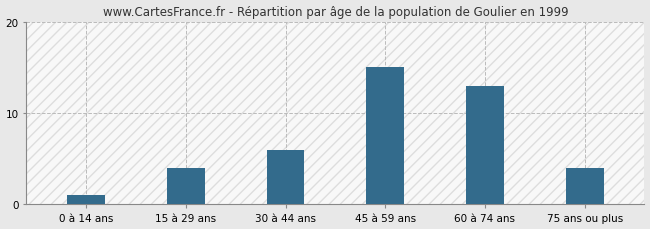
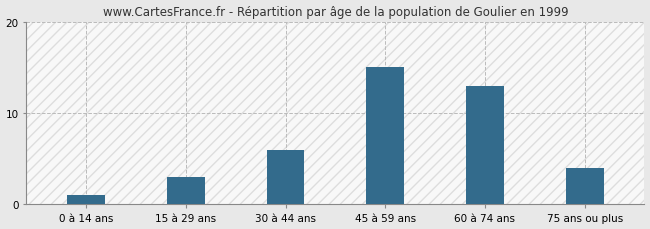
15 à 29 ans: 4 -> 3
